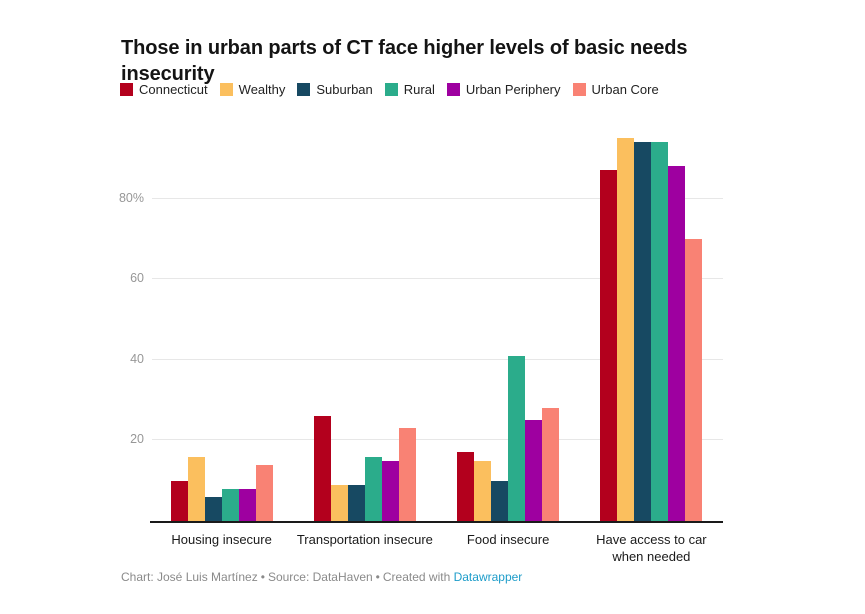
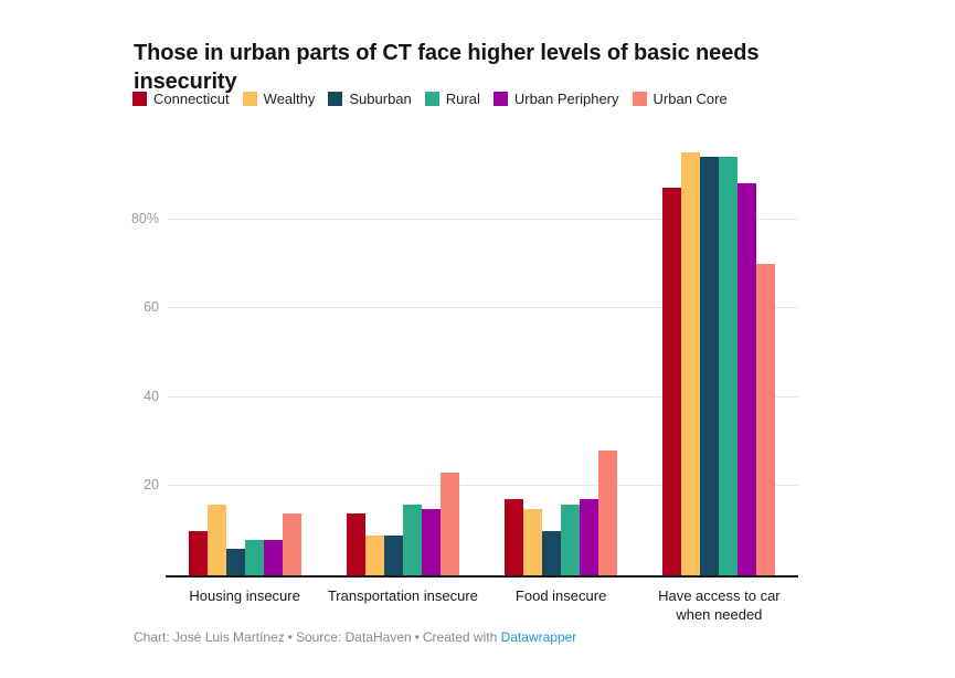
Connecticut/Transportation insecure: 26% -> 14%
Rural/Food insecure: 41% -> 16%
Urban Periphery/Food insecure: 25% -> 17%
